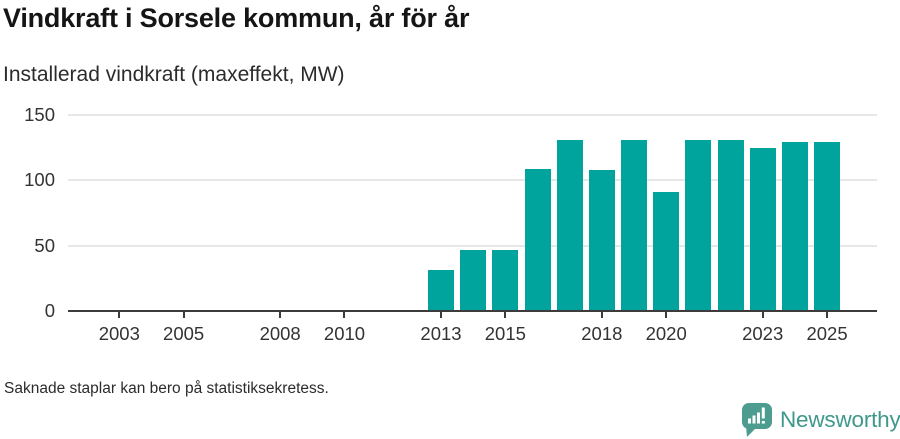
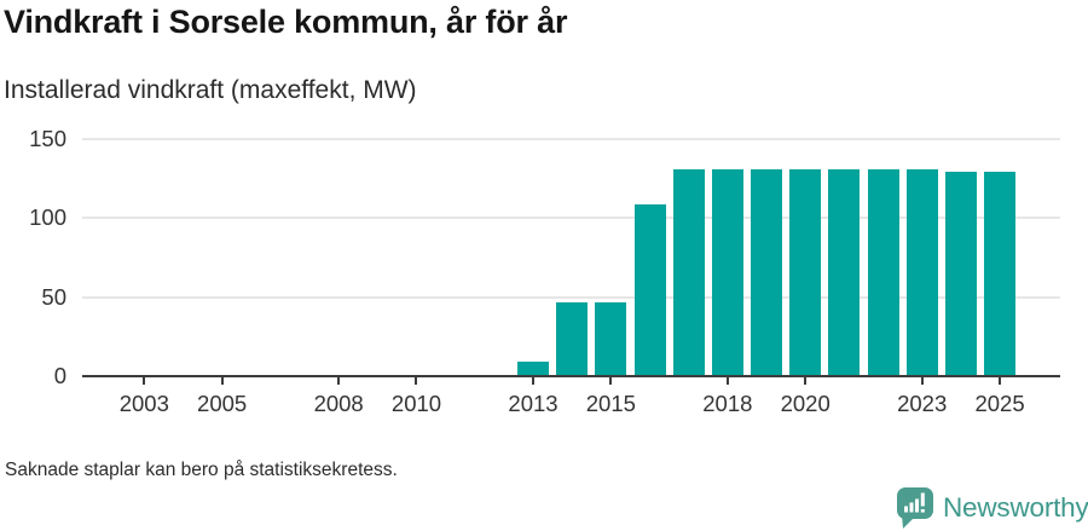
2013: 31 -> 9
2018: 108 -> 131
2020: 91 -> 131
2023: 125 -> 131
